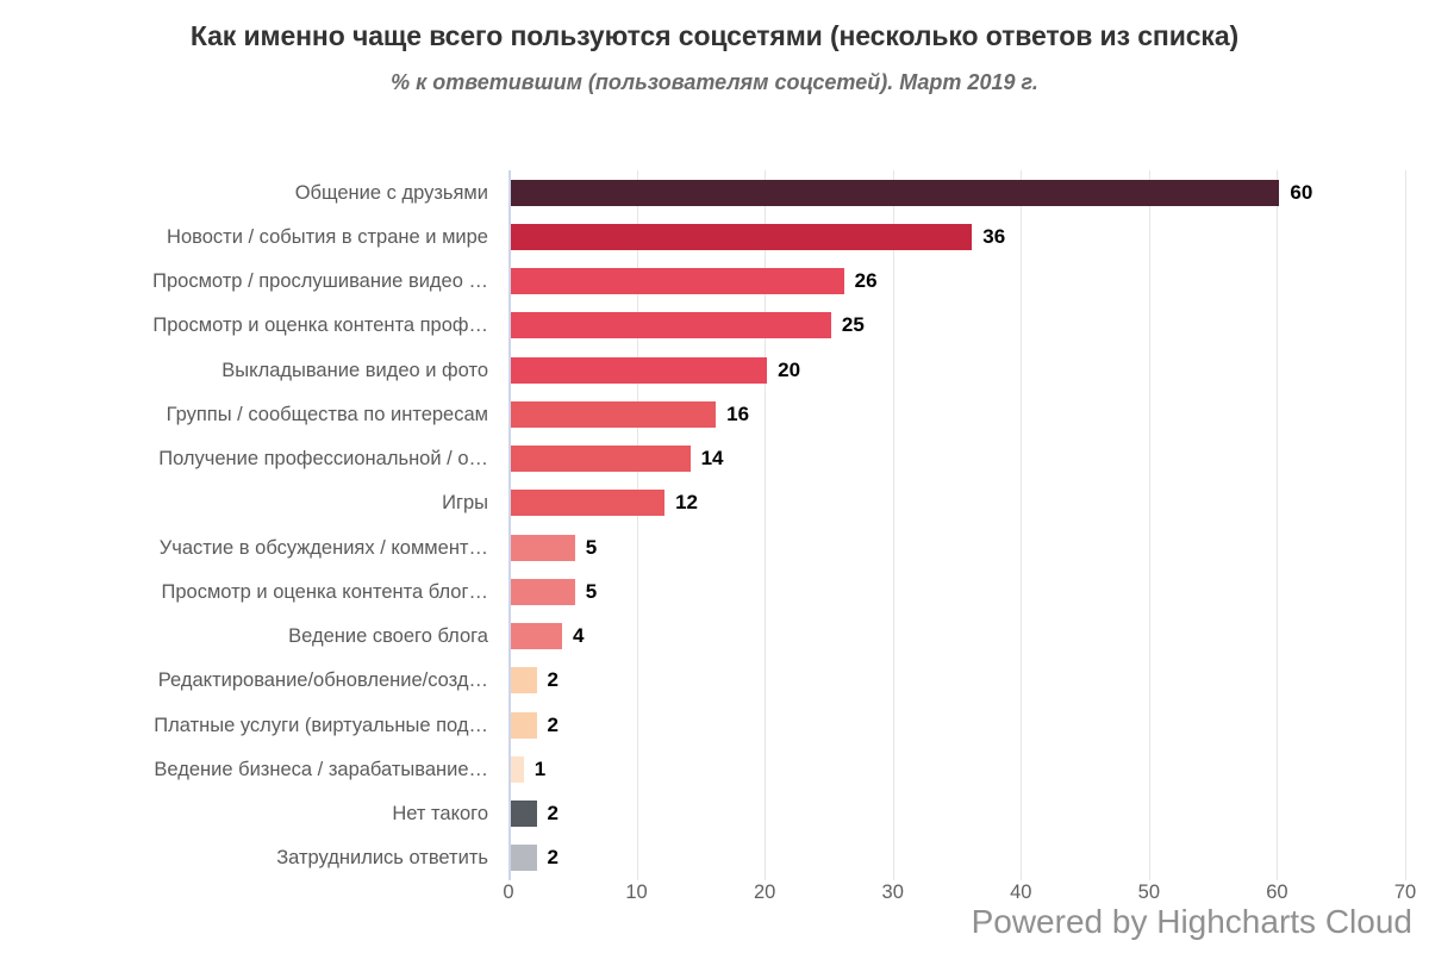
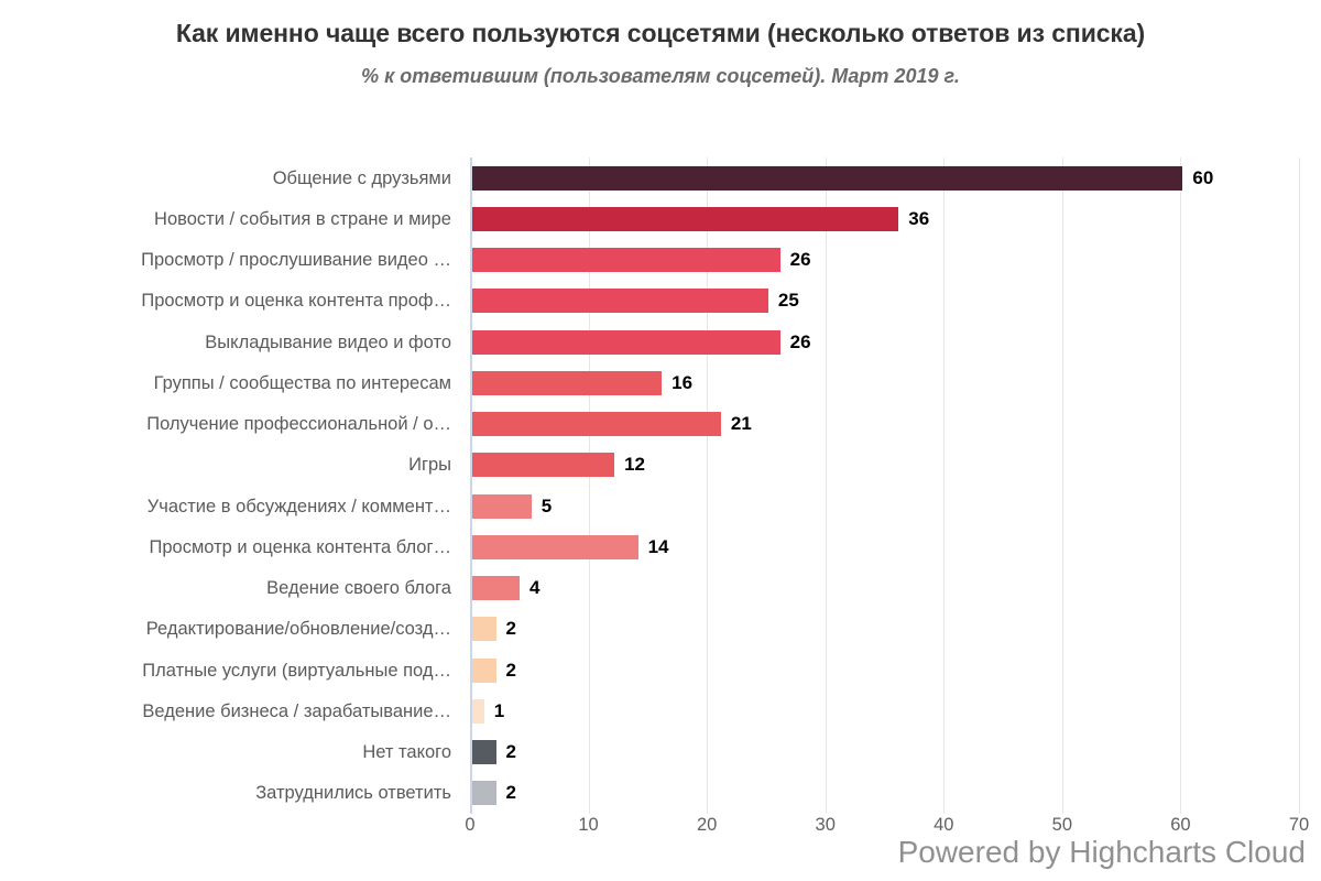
Выкладывание видео и фото: 20 -> 26
Получение профессиональной / о…: 14 -> 21
Просмотр и оценка контента блог…: 5 -> 14
